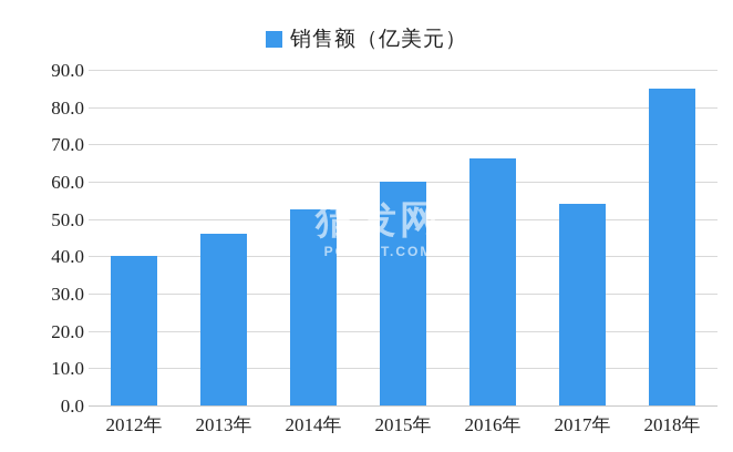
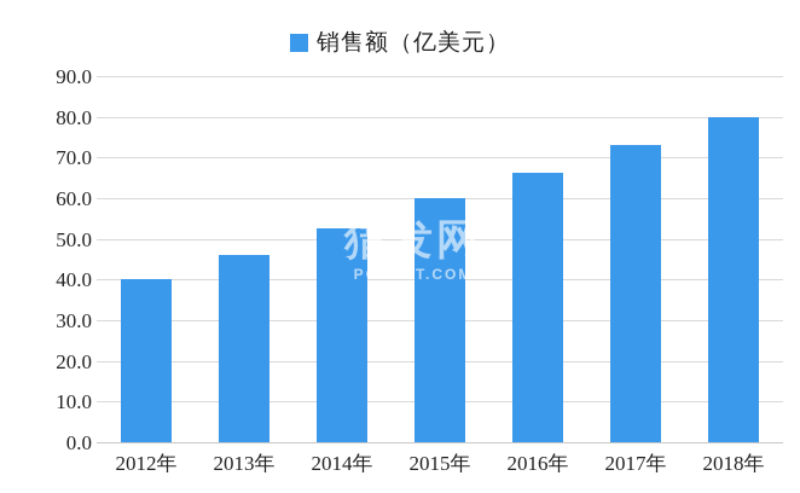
2017年: 54 -> 73
2018年: 85 -> 80
